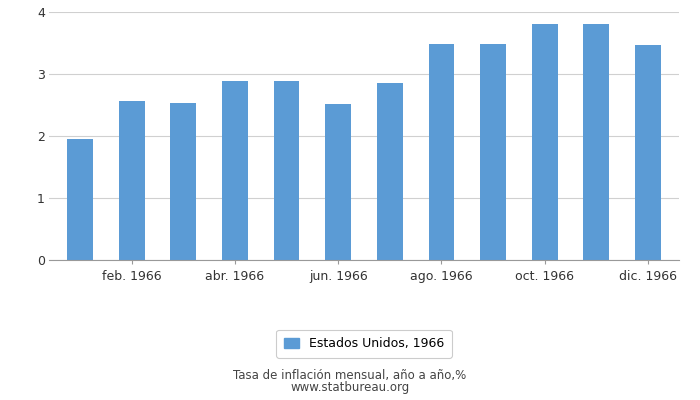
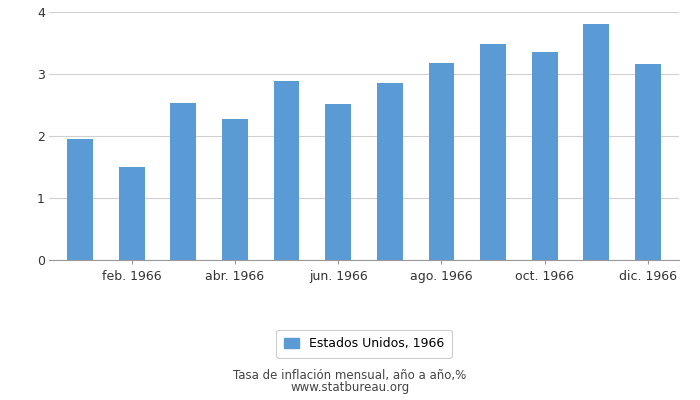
feb. 1966: 2.57 -> 1.50
abr. 1966: 2.89 -> 2.28
ago. 1966: 3.49 -> 3.18
oct. 1966: 3.80 -> 3.36
dic. 1966: 3.46 -> 3.16
